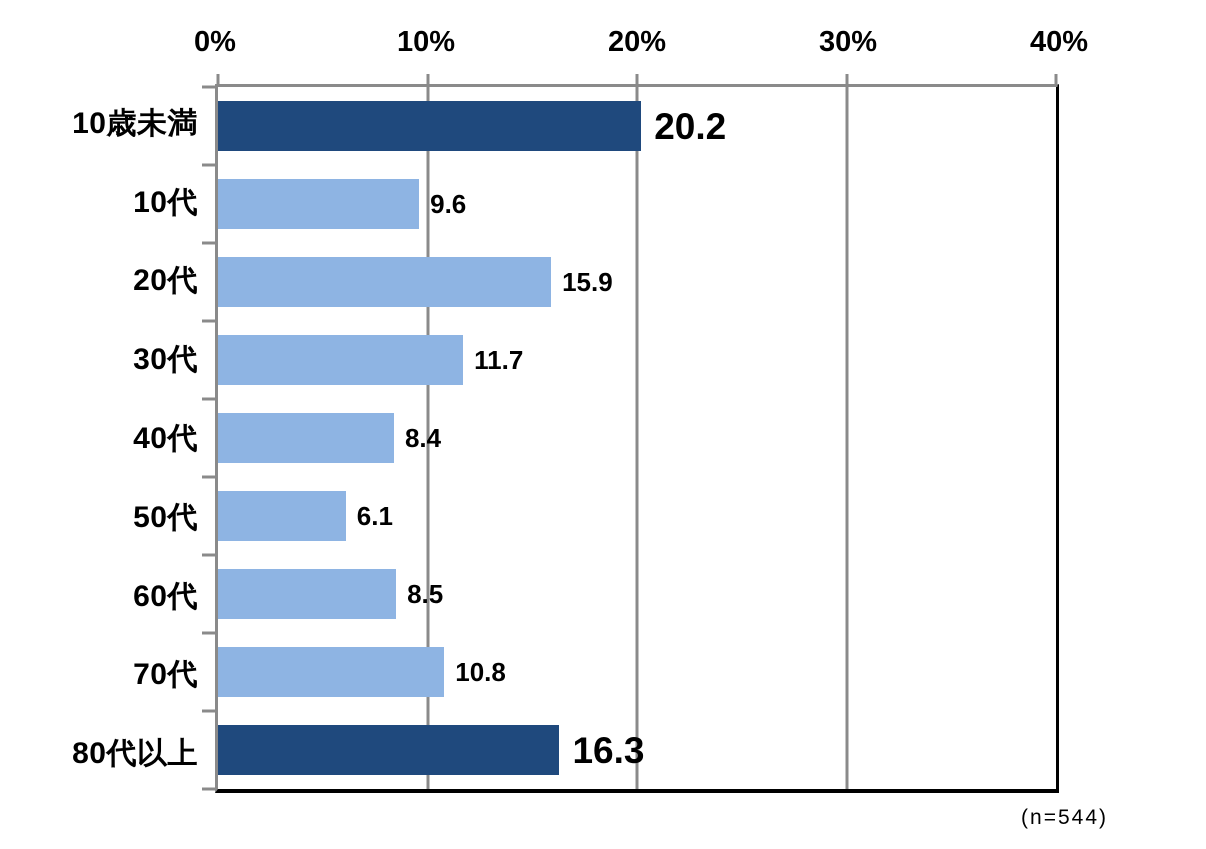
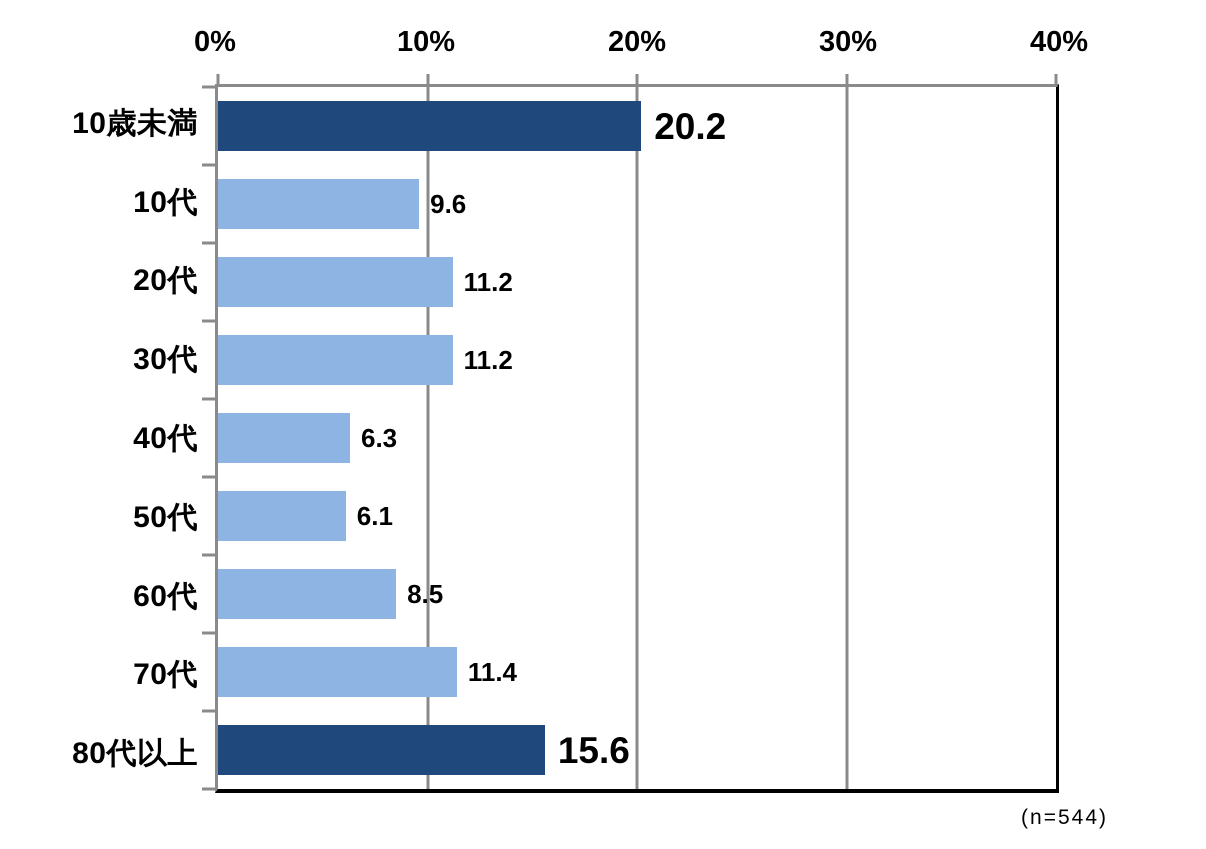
20代: 15.9 -> 11.2
30代: 11.7 -> 11.2
40代: 8.4 -> 6.3
70代: 10.8 -> 11.4
80代以上: 16.3 -> 15.6
